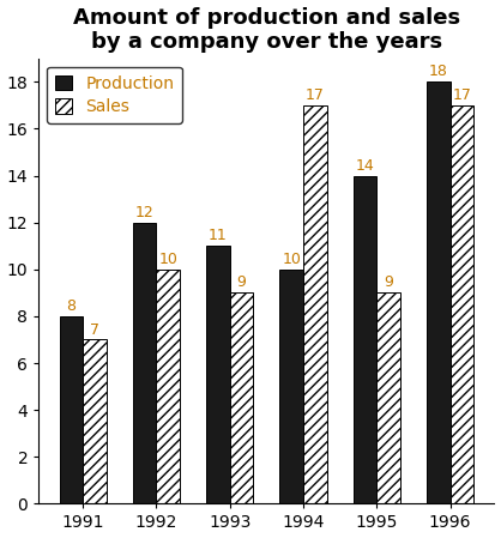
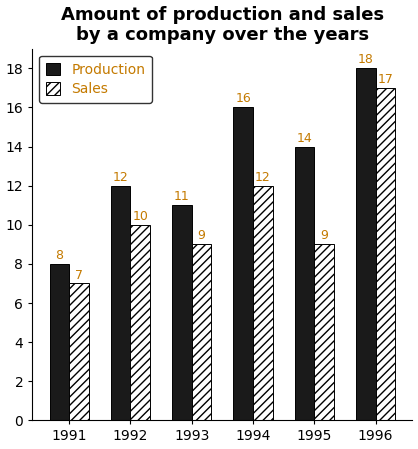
Production/1994: 10 -> 16
Sales/1994: 17 -> 12
